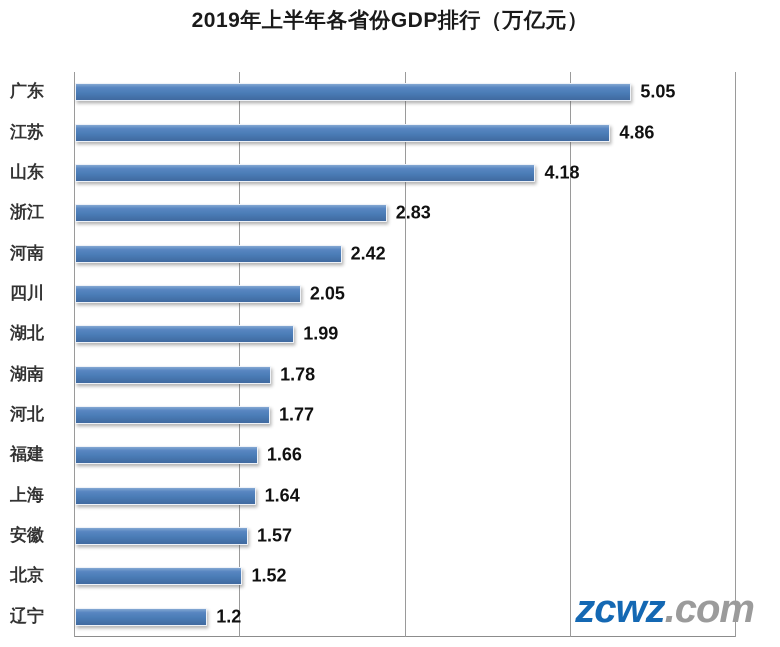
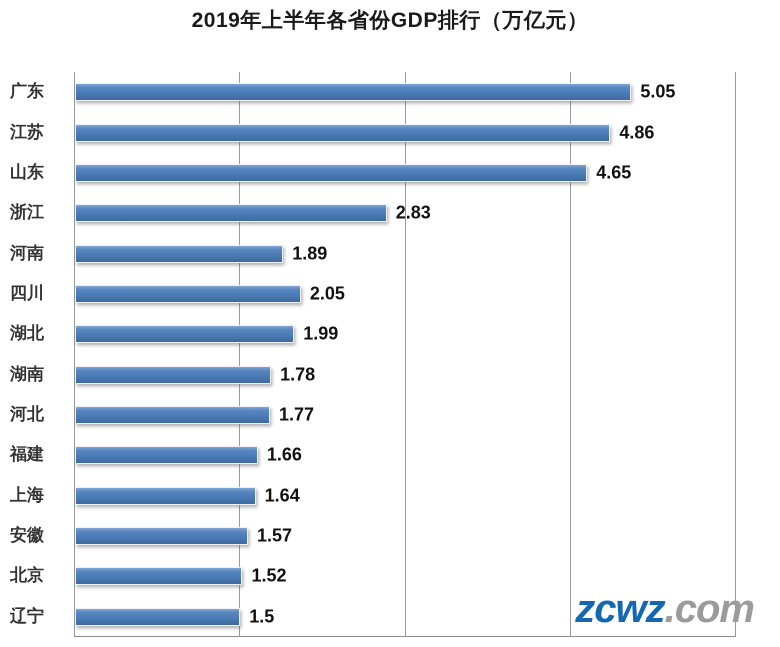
山东: 4.18 -> 4.65
河南: 2.42 -> 1.89
辽宁: 1.2 -> 1.5
